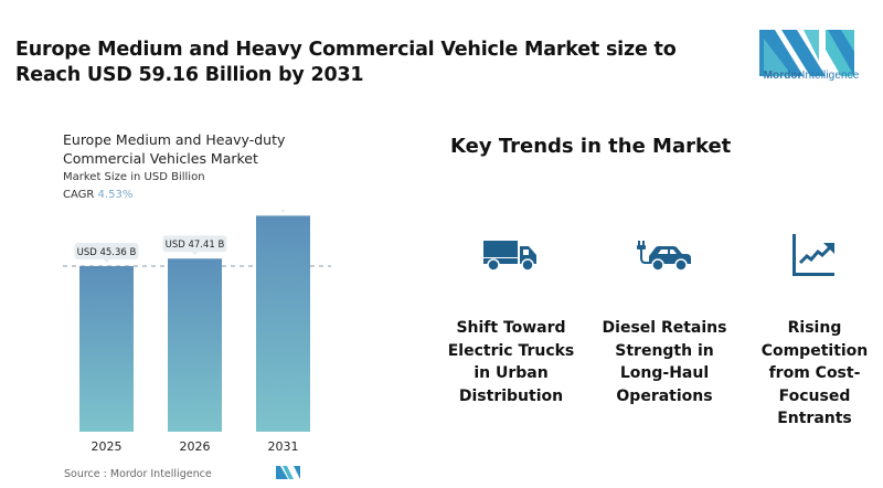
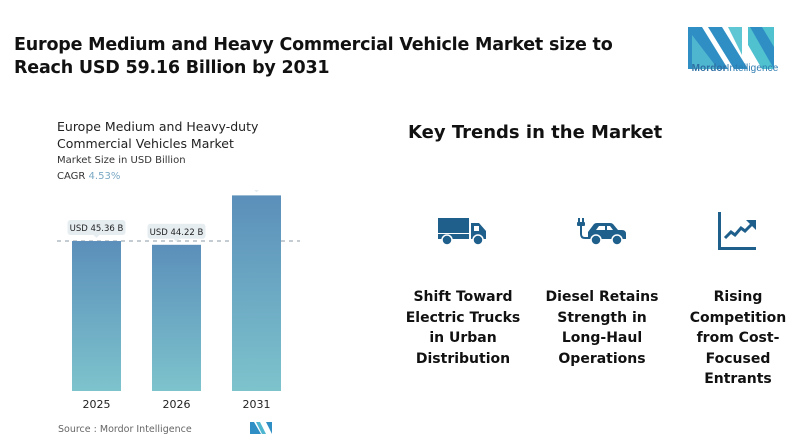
2026: 47.41 -> 44.22
